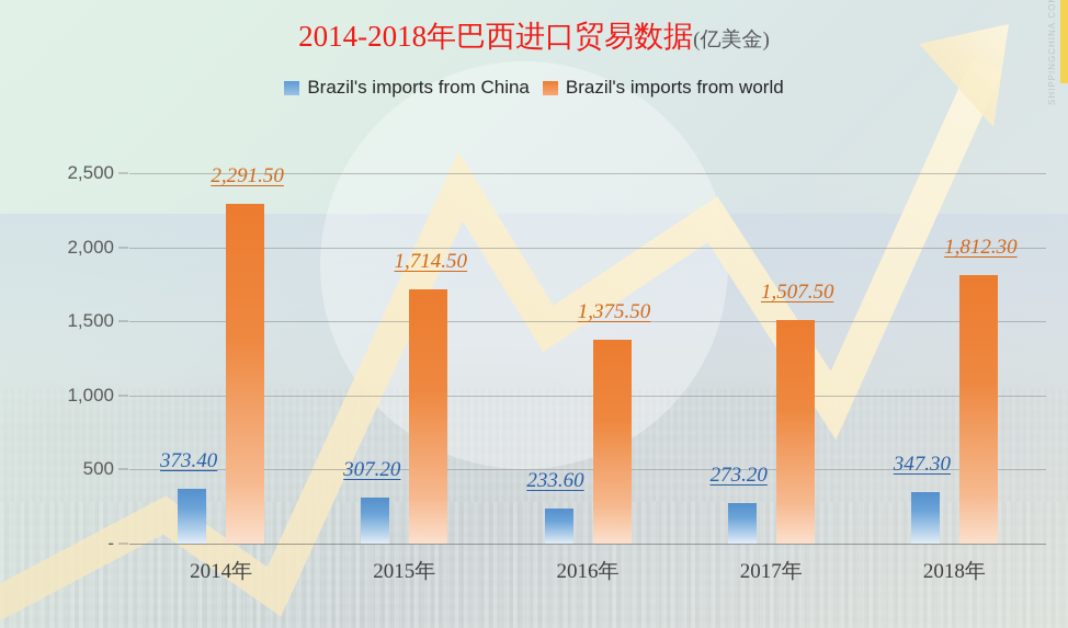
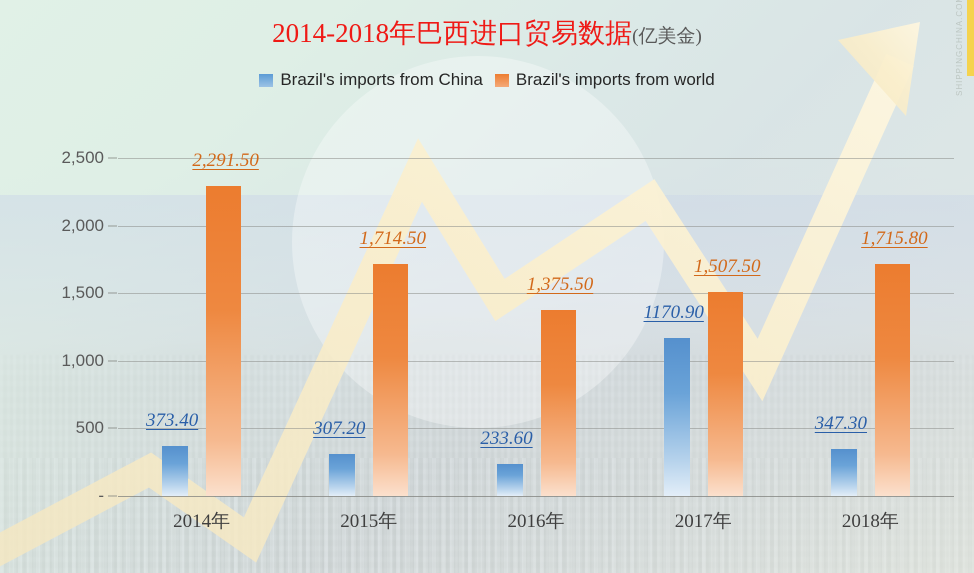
Brazil's imports from China/2017年: 273.20 -> 1170.90
Brazil's imports from world/2018年: 1,812.30 -> 1,715.80
